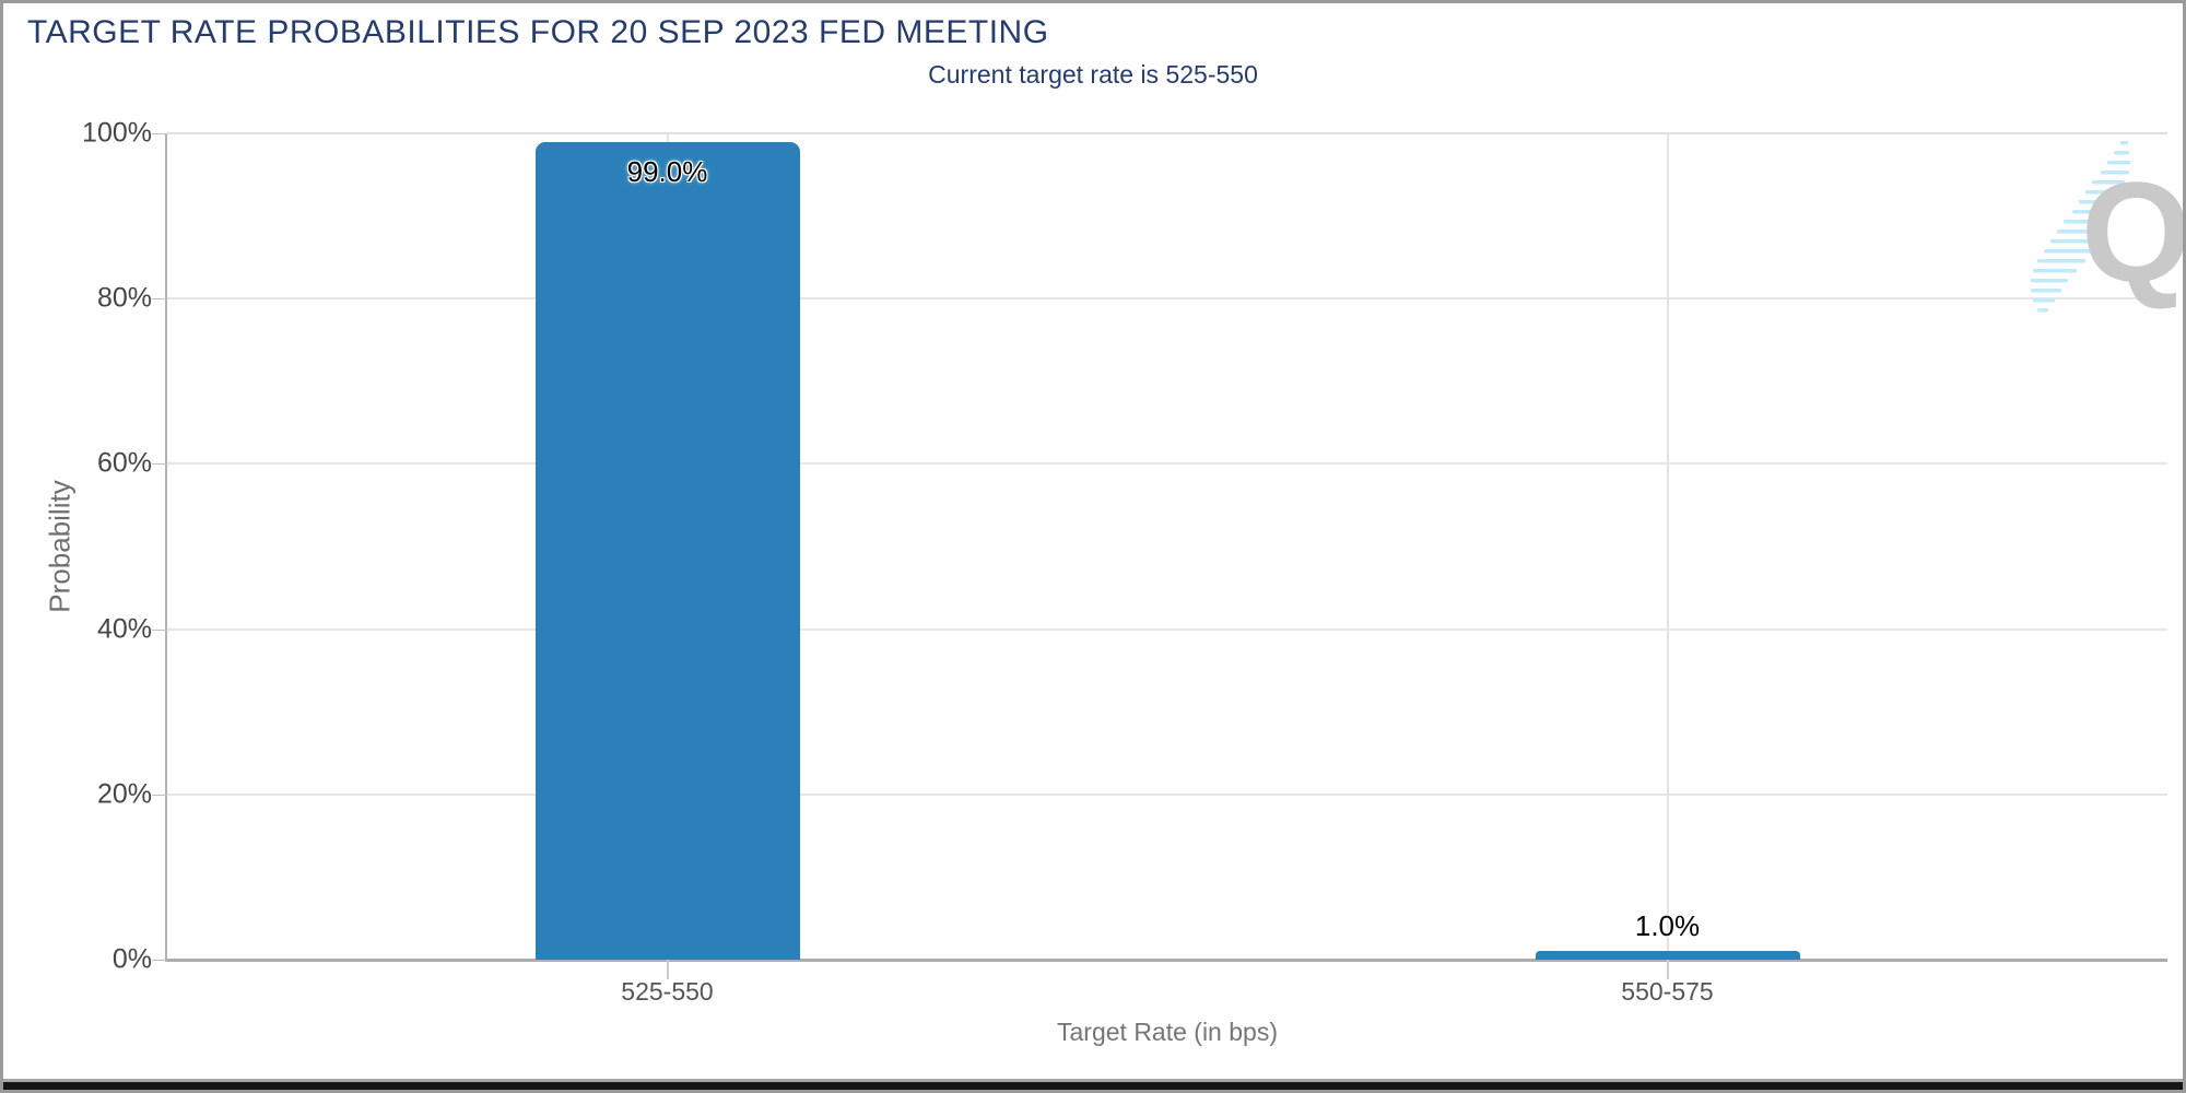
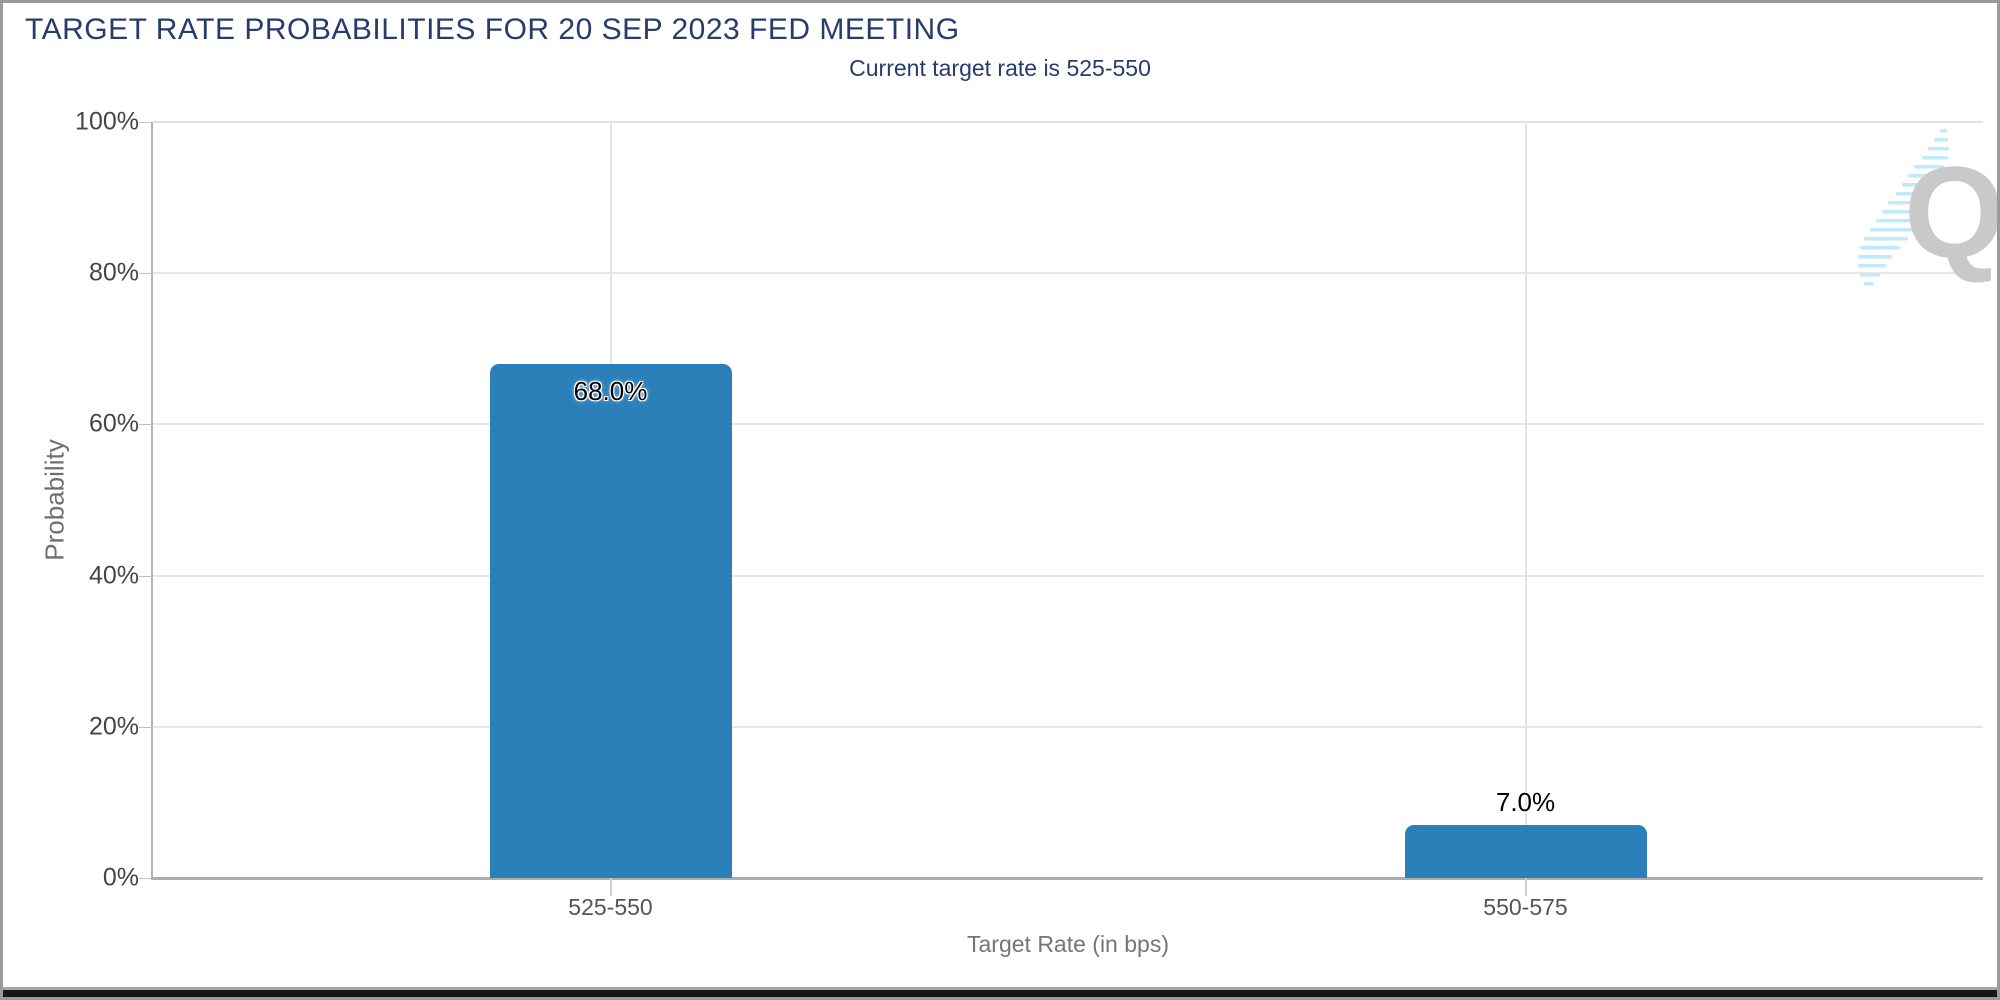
525-550: 99.0% -> 68.0%
550-575: 1.0% -> 7.0%
